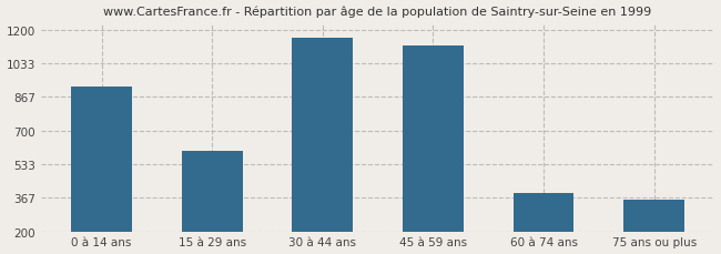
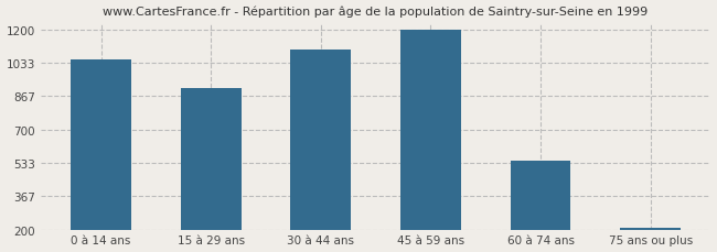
0 à 14 ans: 920 -> 1050
15 à 29 ans: 600 -> 900
30 à 44 ans: 1160 -> 1100
45 à 59 ans: 1120 -> 1200
60 à 74 ans: 390 -> 540
75 ans ou plus: 360 -> 210
